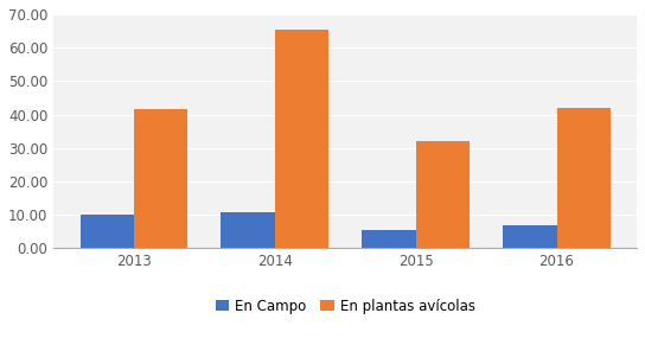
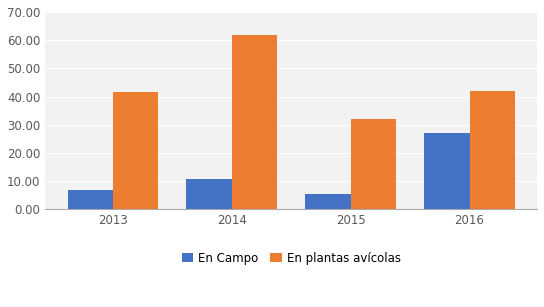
En Campo/2013: 10.0 -> 7.0
En plantas avícolas/2014: 65.5 -> 62.0
En Campo/2016: 6.8 -> 27.0
